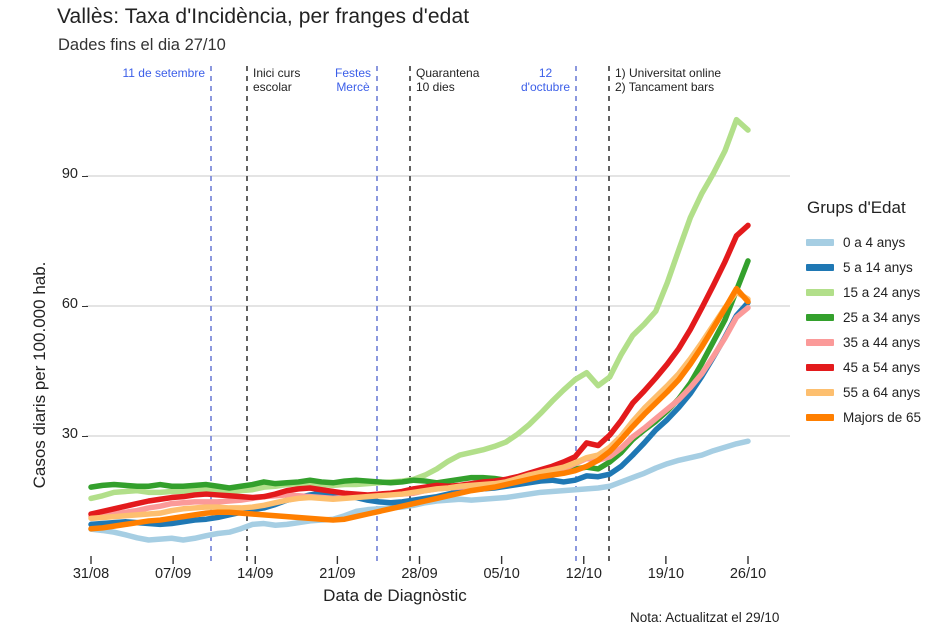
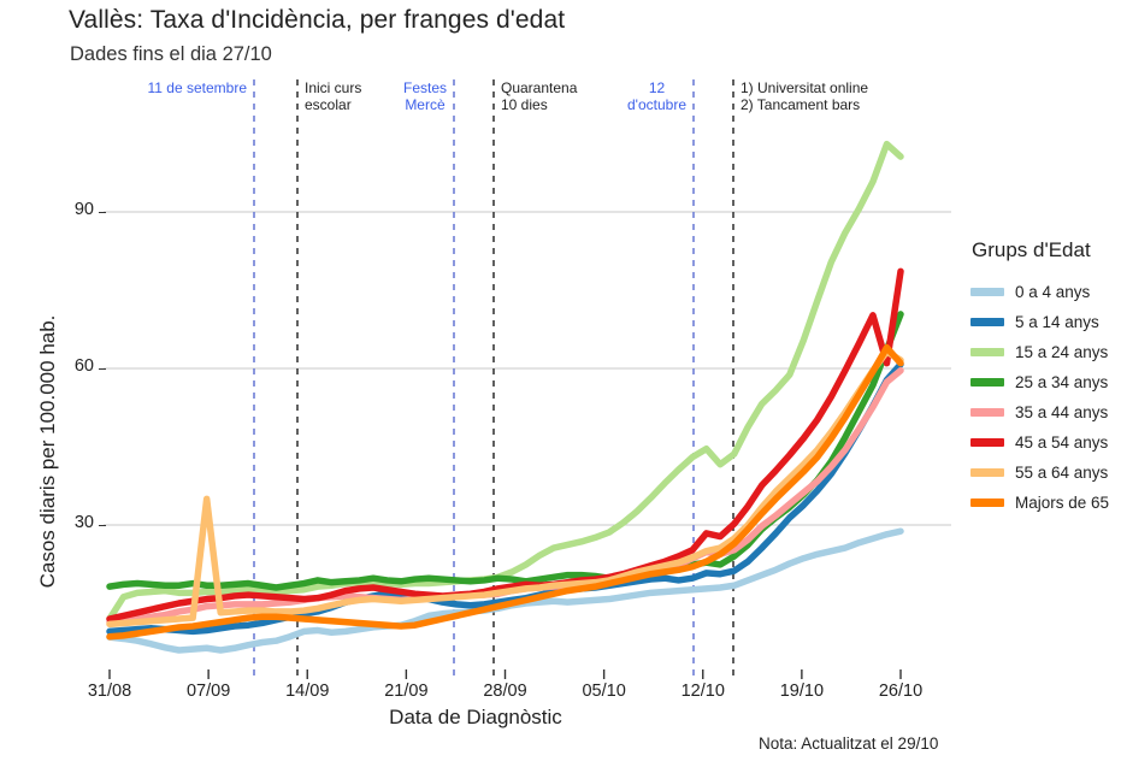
15 a 24 anys/31/08: 16 -> 12
55 a 64 anys/07/09: 13 -> 35
45 a 54 anys/26/10: 76 -> 61
